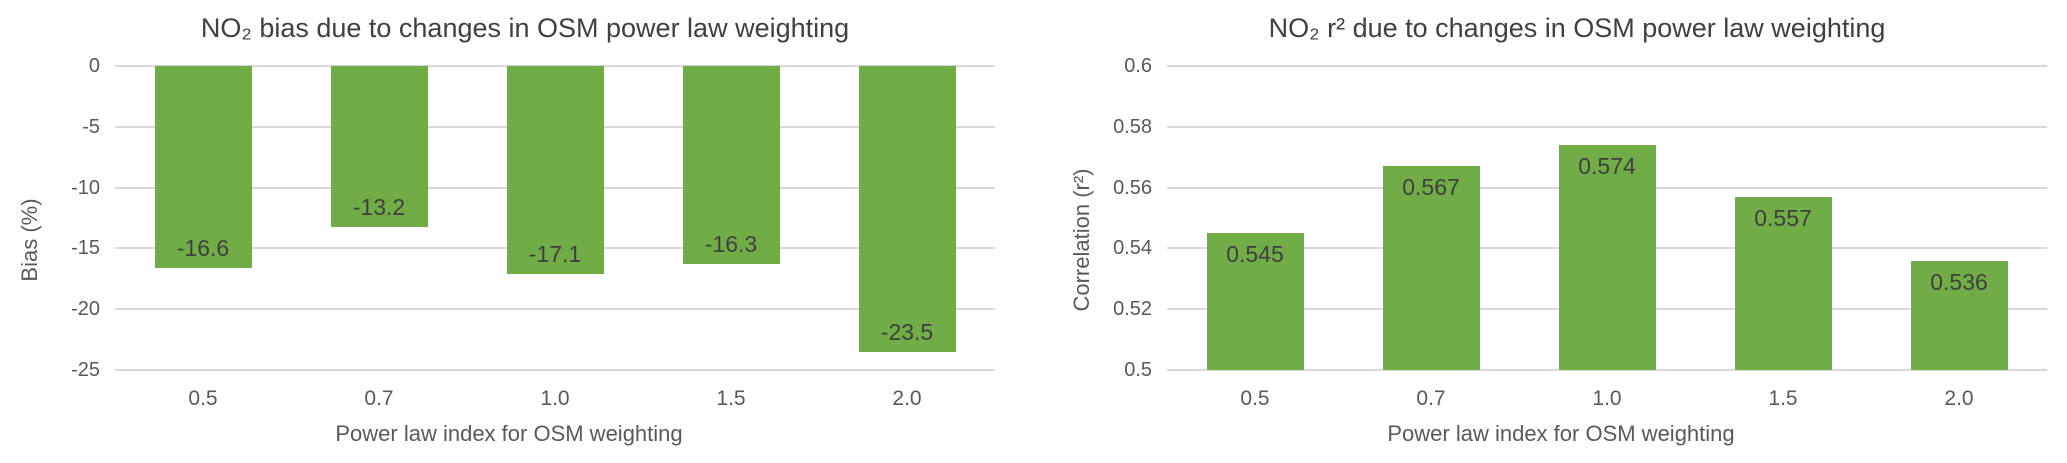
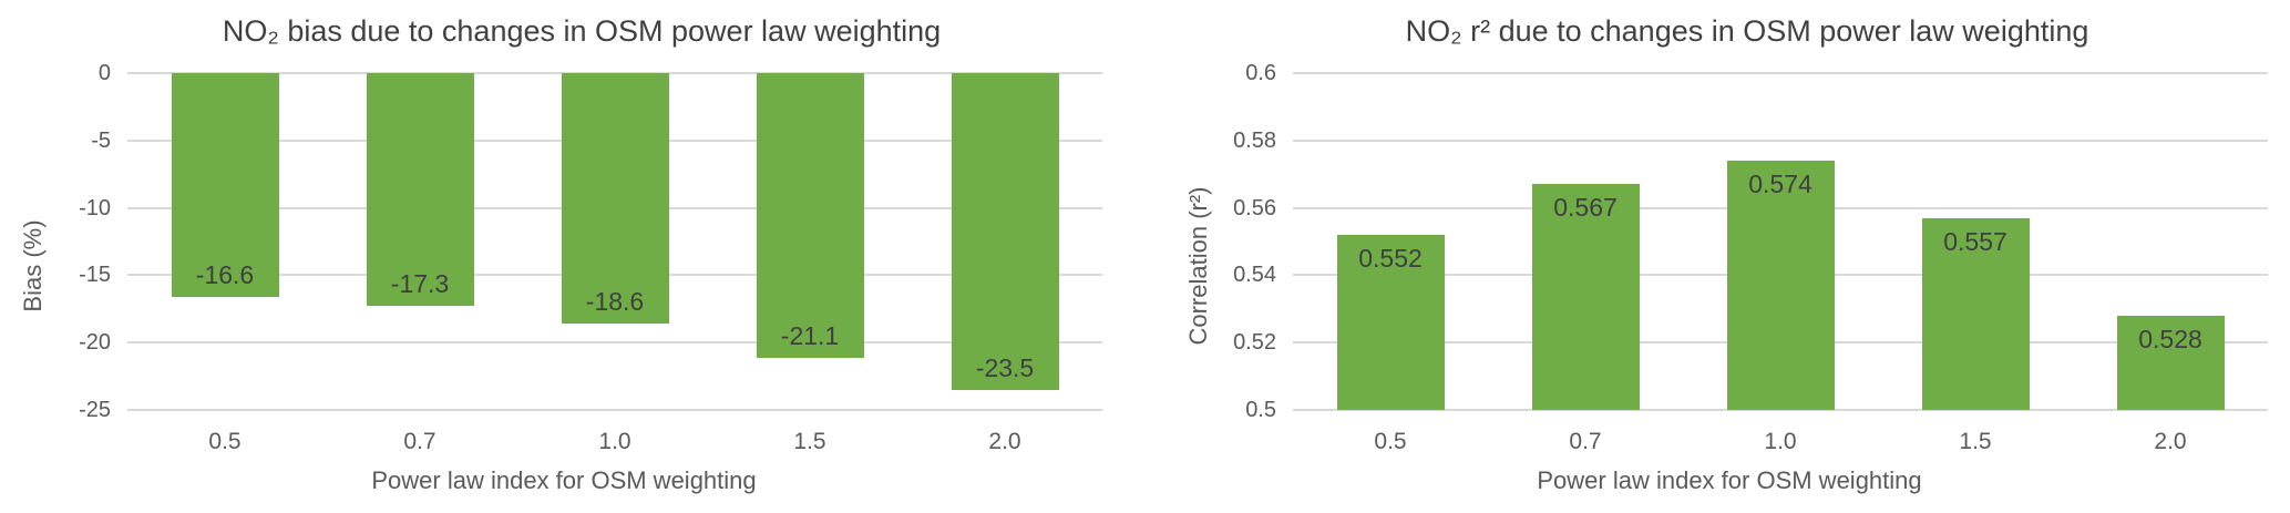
NO₂ bias due to changes in OSM power law weighting/0.7: -13.2 -> -17.3
NO₂ bias due to changes in OSM power law weighting/1.0: -17.1 -> -18.6
NO₂ bias due to changes in OSM power law weighting/1.5: -16.3 -> -21.1
NO₂ r² due to changes in OSM power law weighting/0.5: 0.545 -> 0.552
NO₂ r² due to changes in OSM power law weighting/2.0: 0.536 -> 0.528
